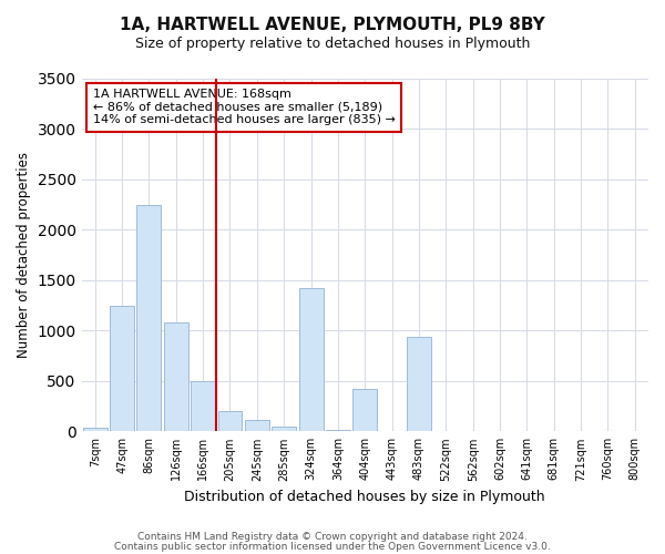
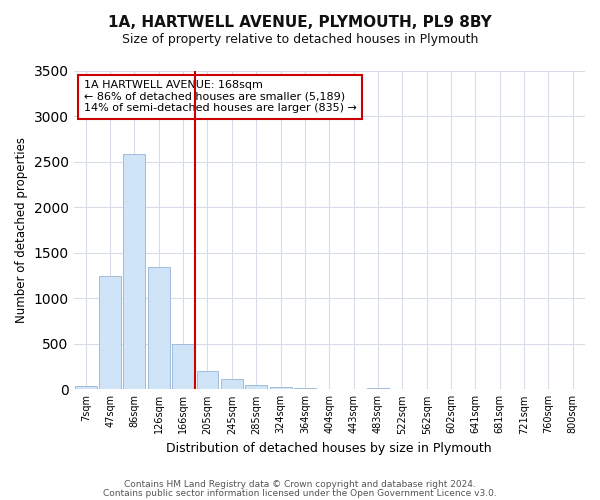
86sqm: 2240 -> 2580
126sqm: 1080 -> 1340
324sqm: 1420 -> 20
404sqm: 420 -> 10
483sqm: 940 -> 20
